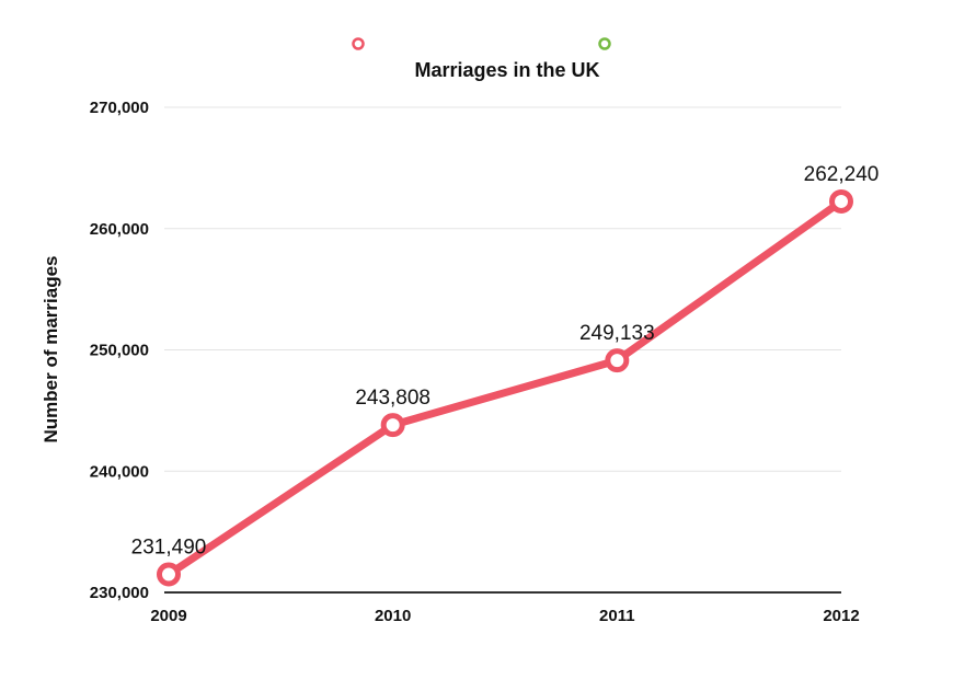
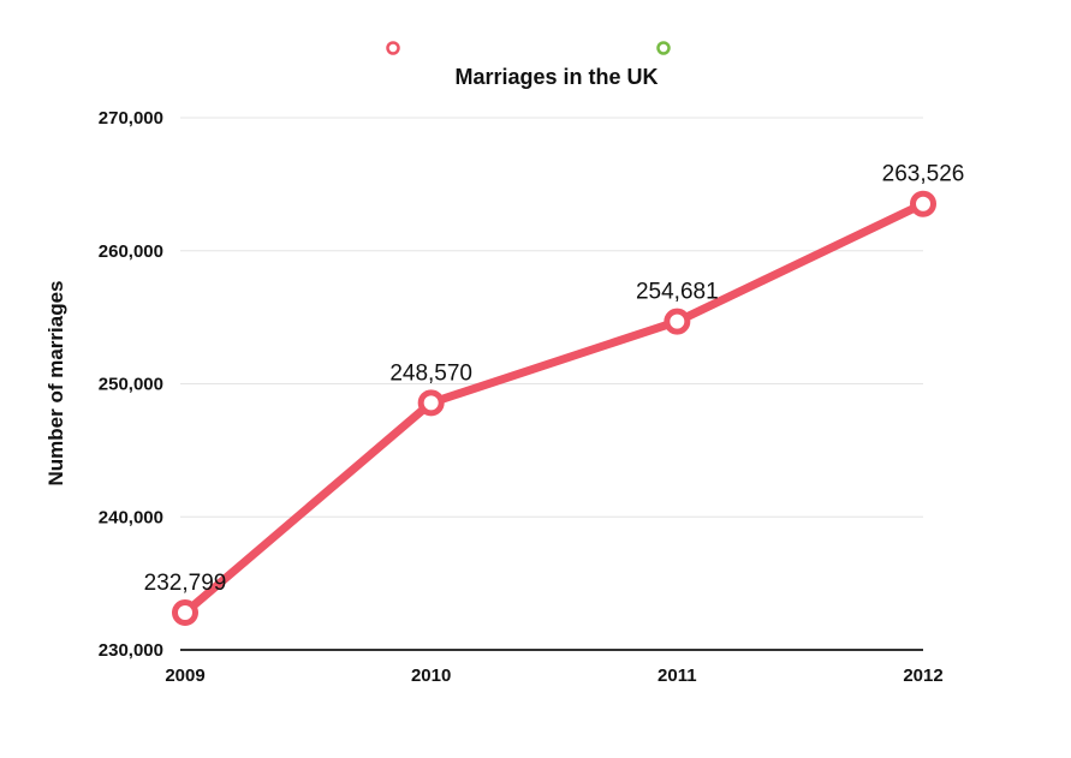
2009: 231,490 -> 232,799
2010: 243,808 -> 248,570
2011: 249,133 -> 254,681
2012: 262,240 -> 263,526
